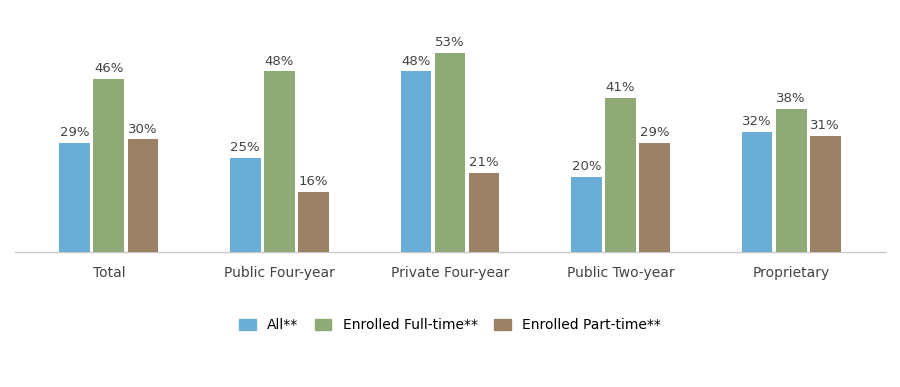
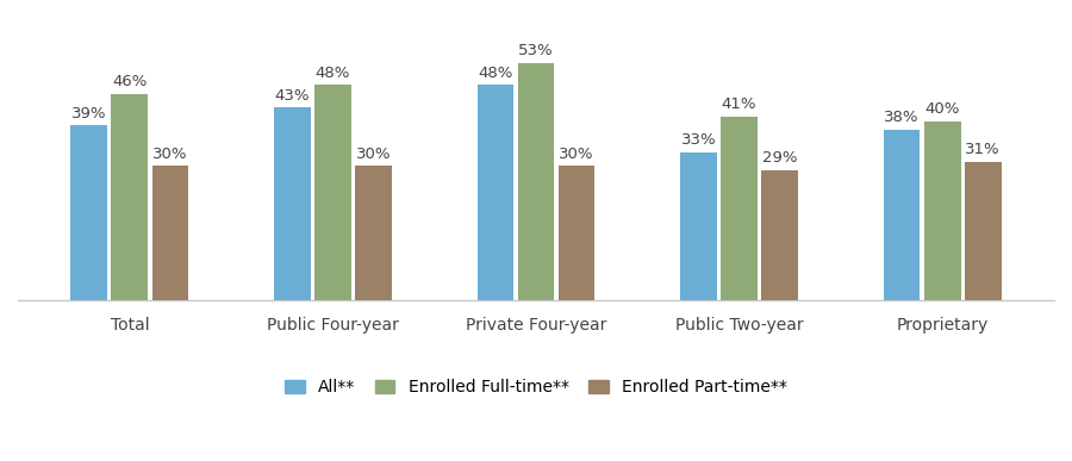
All**/Total: 29% -> 39%
All**/Public Four-year: 25% -> 43%
Enrolled Part-time**/Public Four-year: 16% -> 30%
Enrolled Part-time**/Private Four-year: 21% -> 30%
All**/Public Two-year: 20% -> 33%
All**/Proprietary: 32% -> 38%
Enrolled Full-time**/Proprietary: 38% -> 40%
